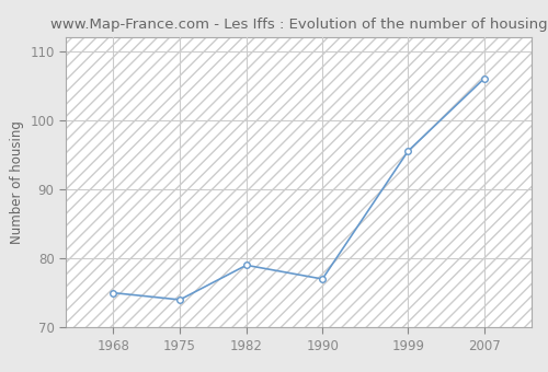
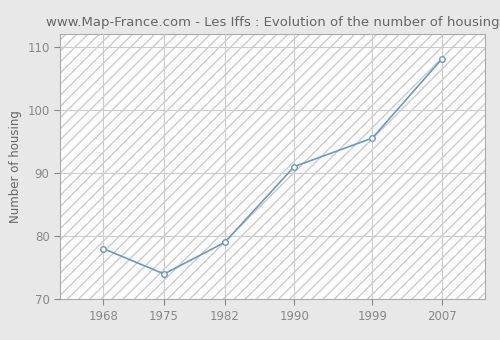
1968: 75.0 -> 78.0
1990: 77.0 -> 91.0
2007: 106.0 -> 108.0
